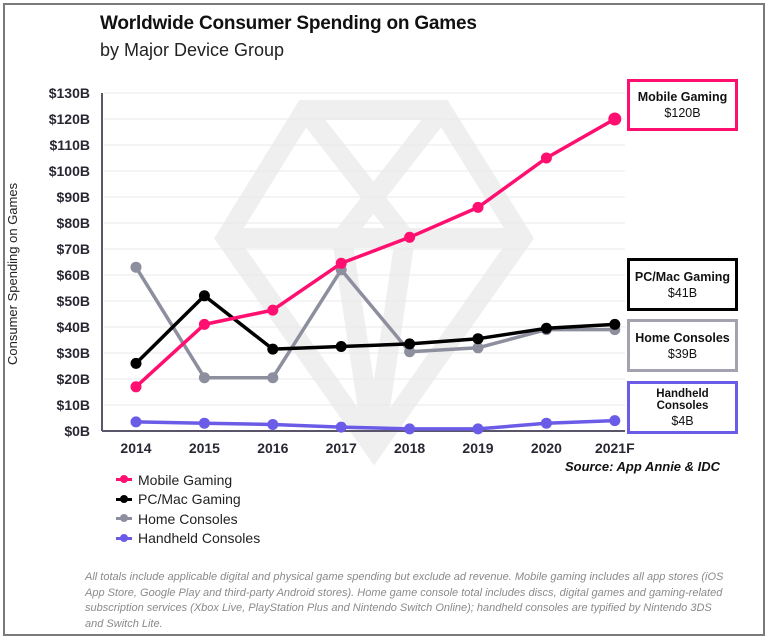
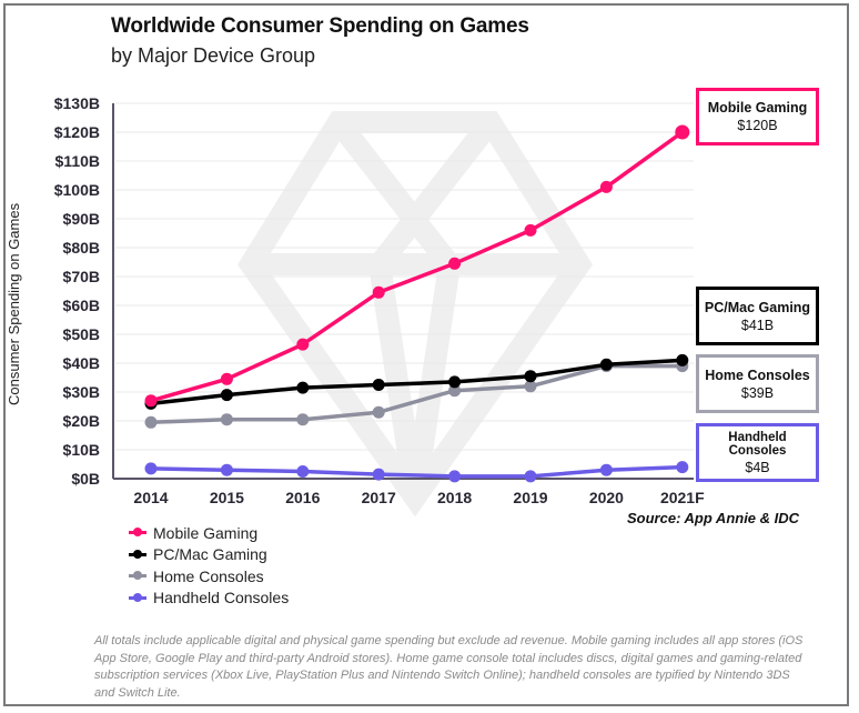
Mobile Gaming/2014: $17B -> $27B
Home Consoles/2014: $63B -> $20B
Mobile Gaming/2015: $41B -> $34B
PC/Mac Gaming/2015: $52B -> $29B
Home Consoles/2017: $62B -> $23B
Mobile Gaming/2020: $105B -> $101B
